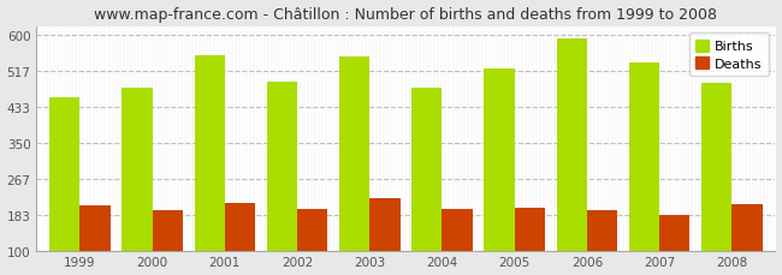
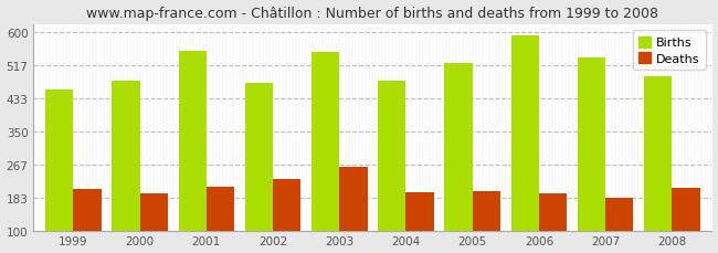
Births/2002: 490 -> 470
Deaths/2002: 195 -> 230
Deaths/2003: 222 -> 260
